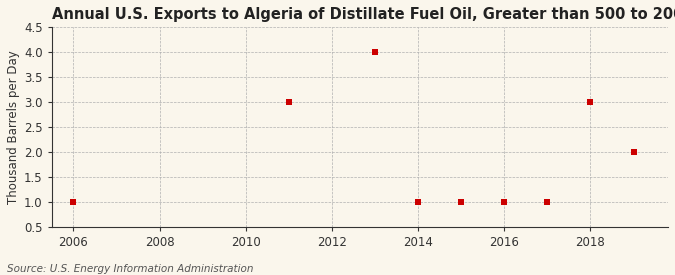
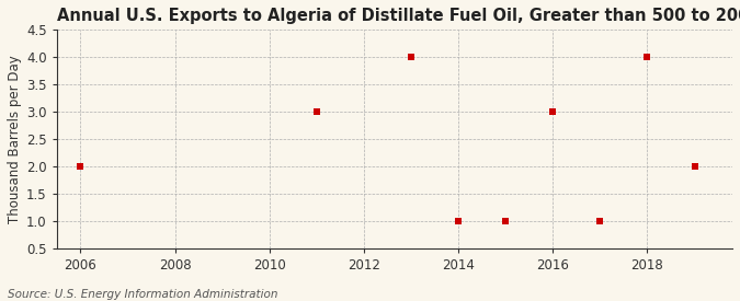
2006: 1 -> 2
2016: 1 -> 3
2018: 3 -> 4
